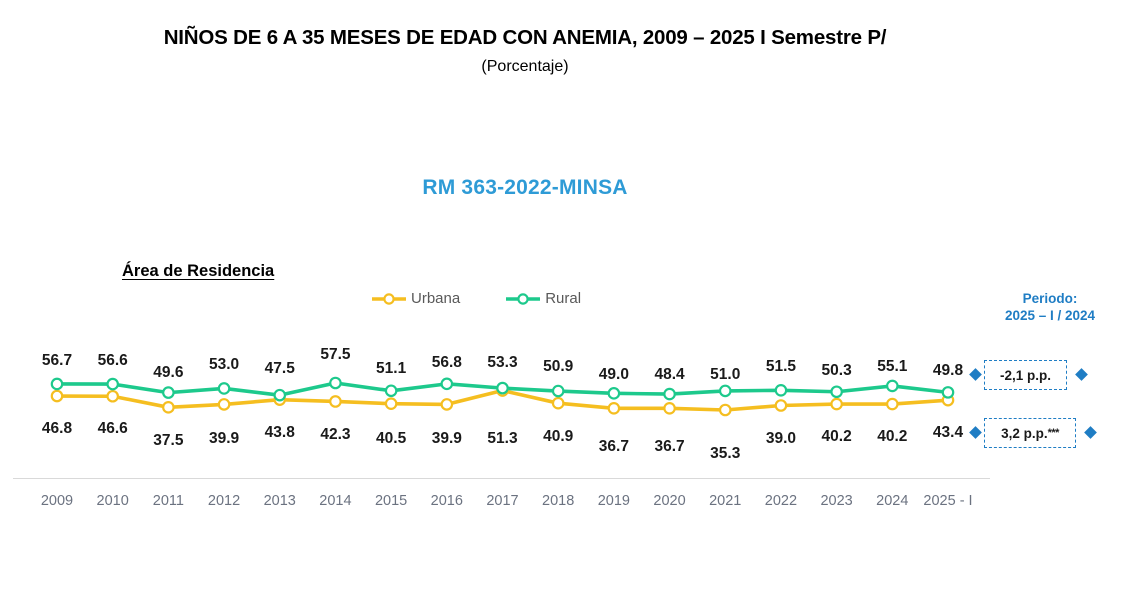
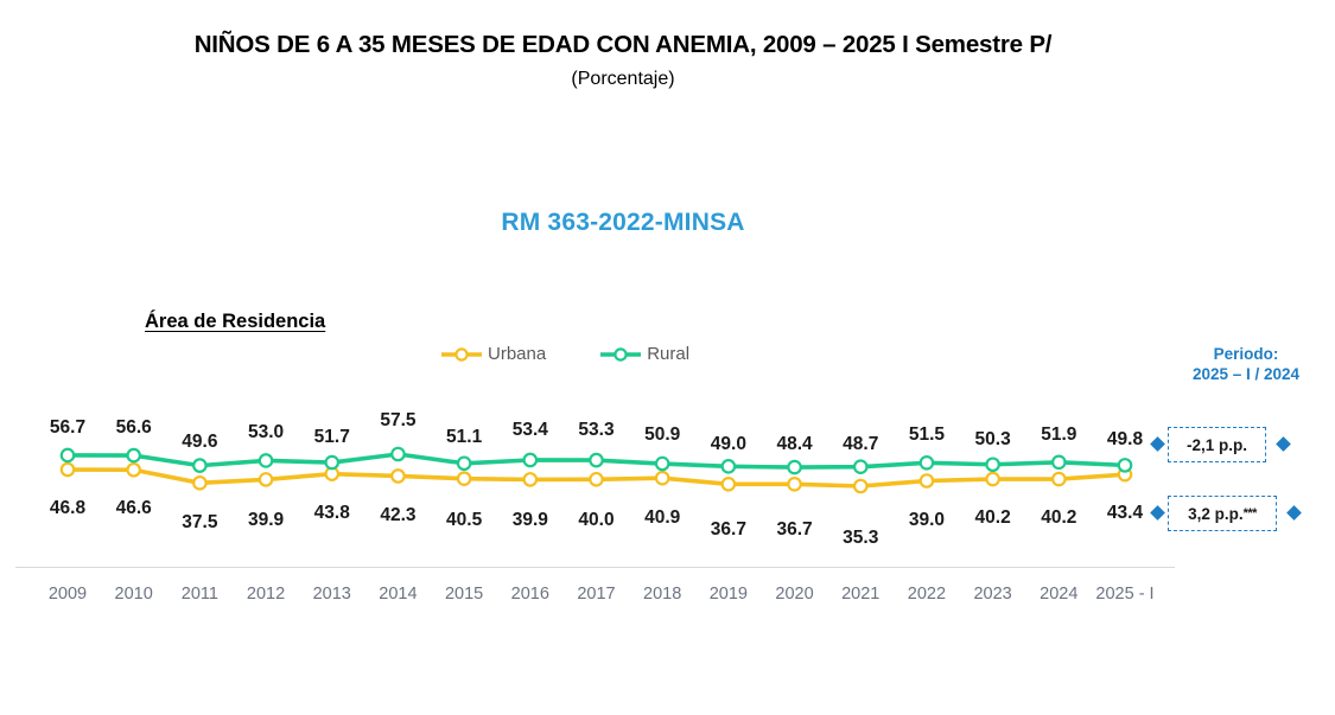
Rural/2013: 47.5 -> 51.7
Rural/2016: 56.8 -> 53.4
Urbana/2017: 51.3 -> 40.0
Rural/2021: 51.0 -> 48.7
Rural/2024: 55.1 -> 51.9
